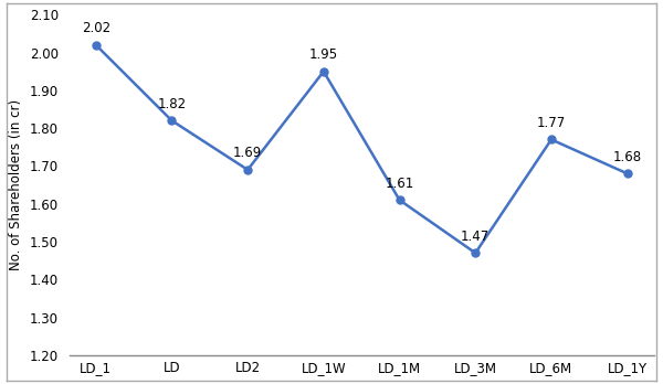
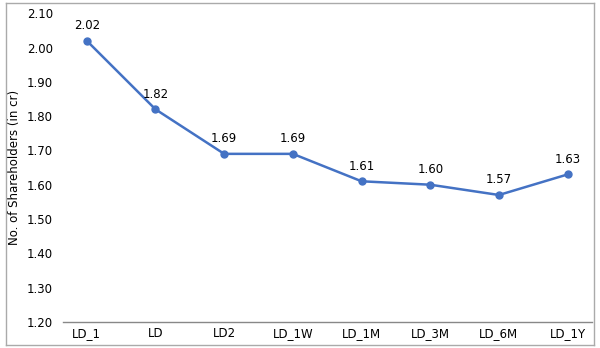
LD_1W: 1.95 -> 1.69
LD_3M: 1.47 -> 1.60
LD_6M: 1.77 -> 1.57
LD_1Y: 1.68 -> 1.63
